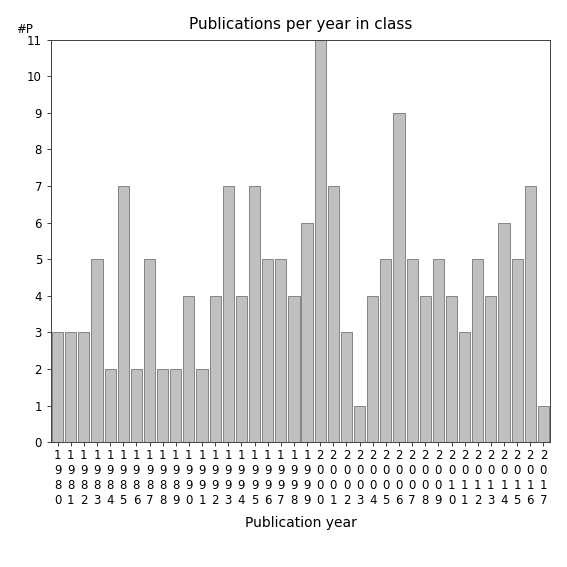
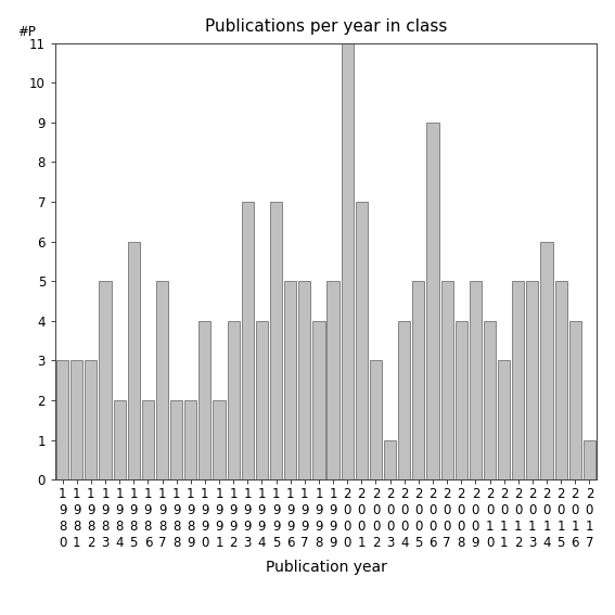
1 9 8 5: 7 -> 6
1 9 9 9: 6 -> 5
2 0 1 3: 4 -> 5
2 0 1 6: 7 -> 4
